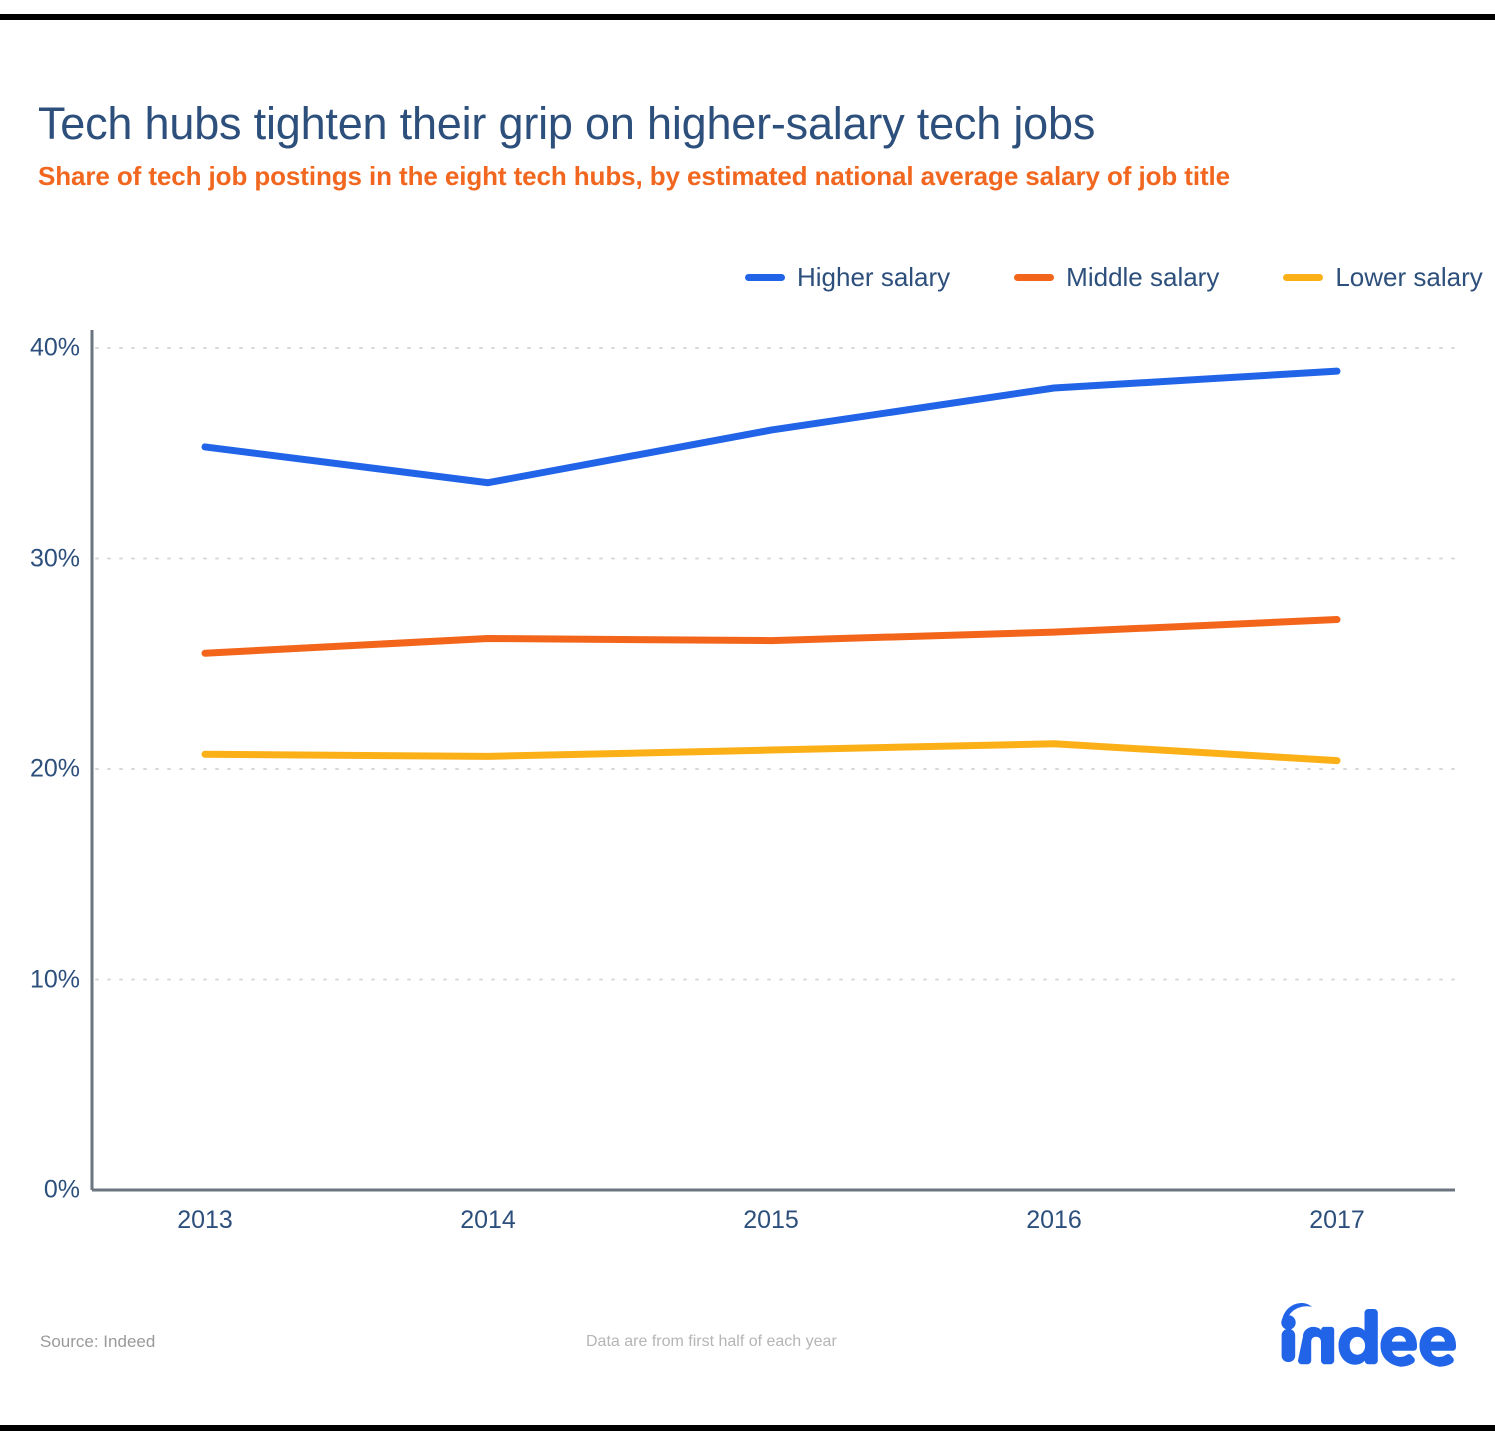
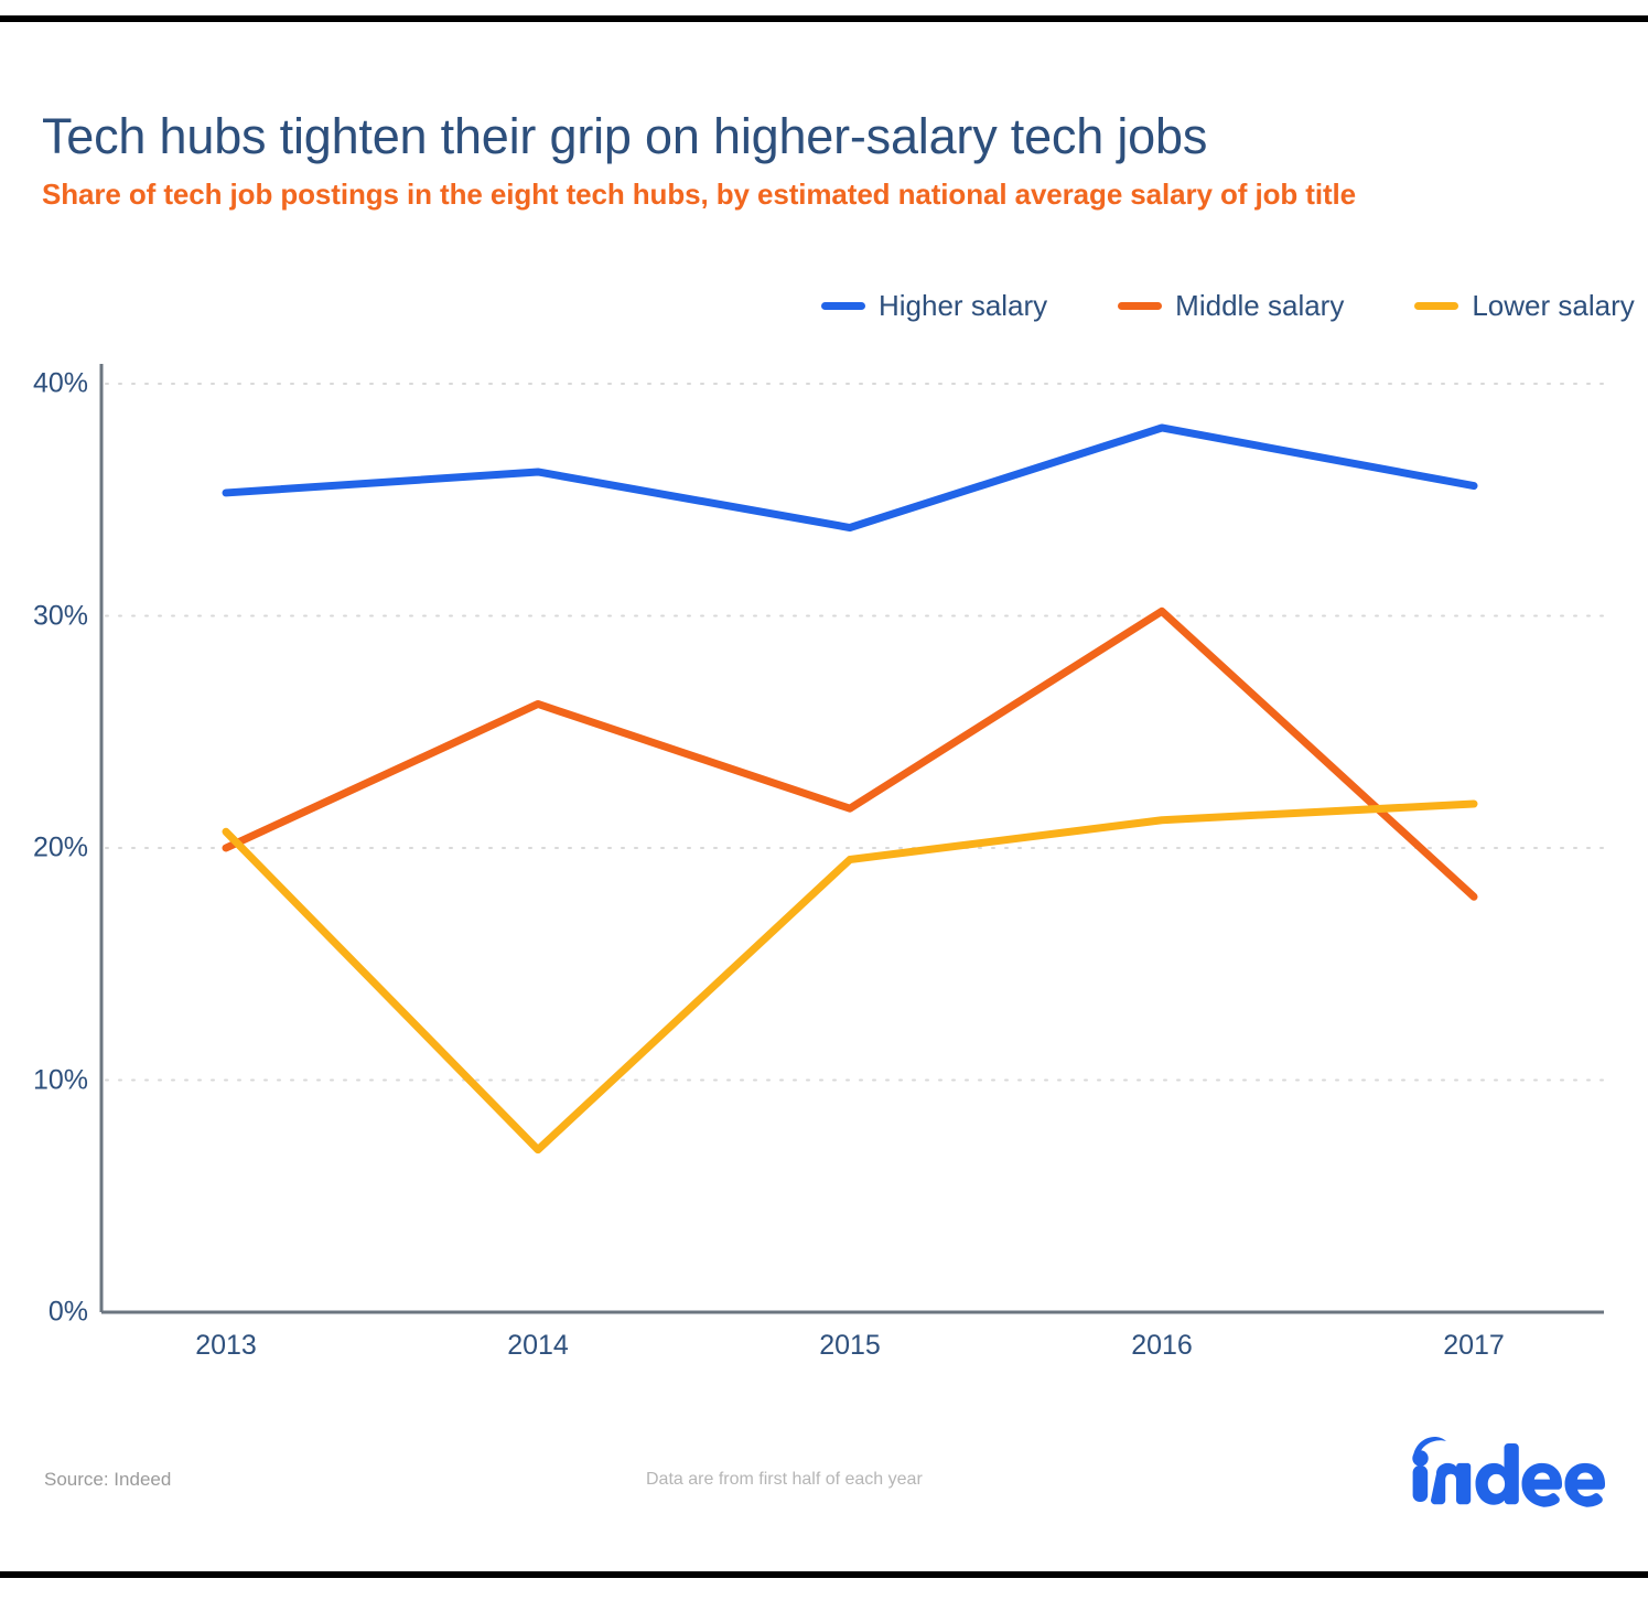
Middle salary/2013: 25.5% -> 20.0%
Higher salary/2014: 33.6% -> 36.2%
Lower salary/2014: 20.6% -> 7.0%
Higher salary/2015: 36.1% -> 33.8%
Middle salary/2015: 26.1% -> 21.7%
Lower salary/2015: 20.9% -> 19.5%
Middle salary/2016: 26.5% -> 30.2%
Higher salary/2017: 38.9% -> 35.6%
Middle salary/2017: 27.1% -> 17.9%
Lower salary/2017: 20.4% -> 21.9%
